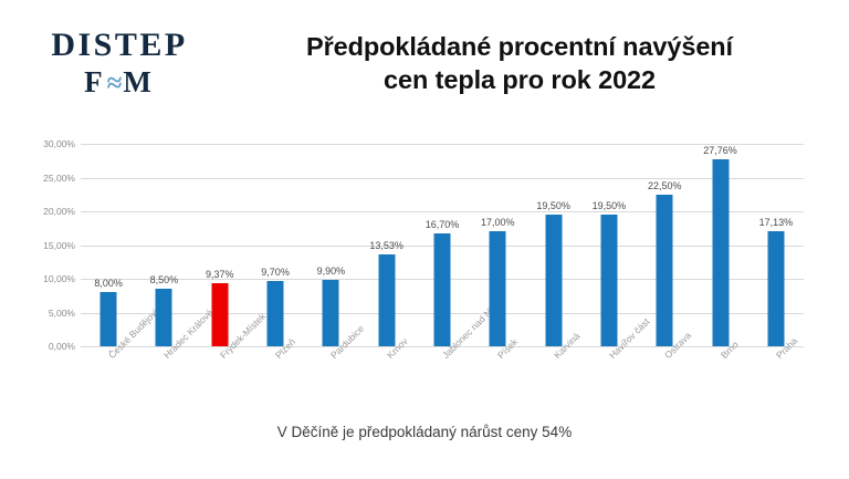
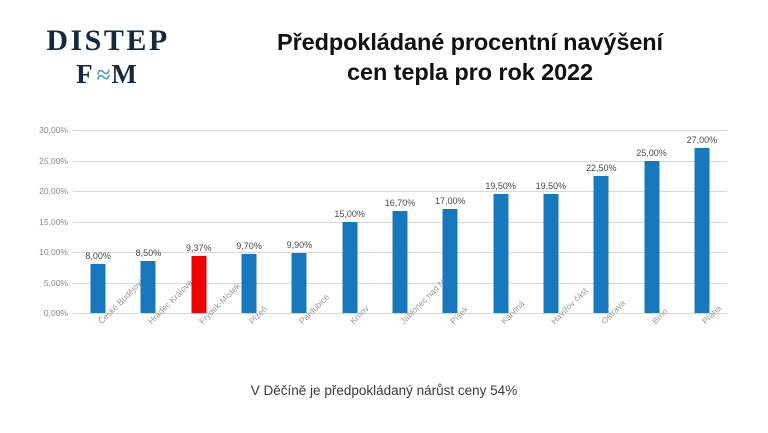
Krnov: 13,53% -> 15,00%
Brno: 27,76% -> 25,00%
Praha: 17,13% -> 27,00%
